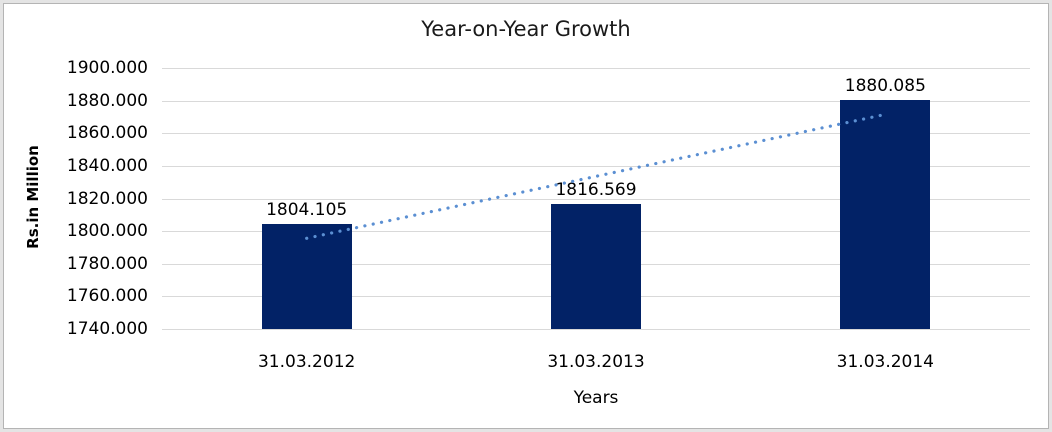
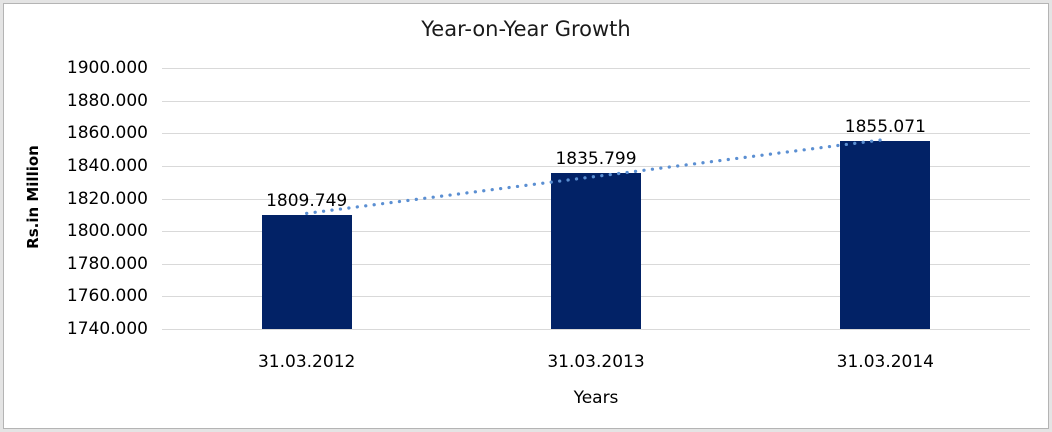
31.03.2012: 1804.105 -> 1809.749
31.03.2013: 1816.569 -> 1835.799
31.03.2014: 1880.085 -> 1855.071
